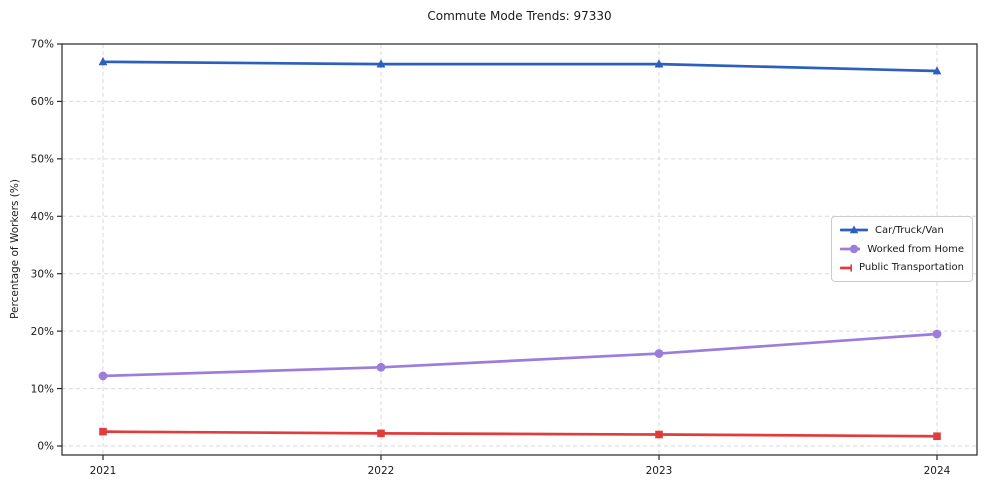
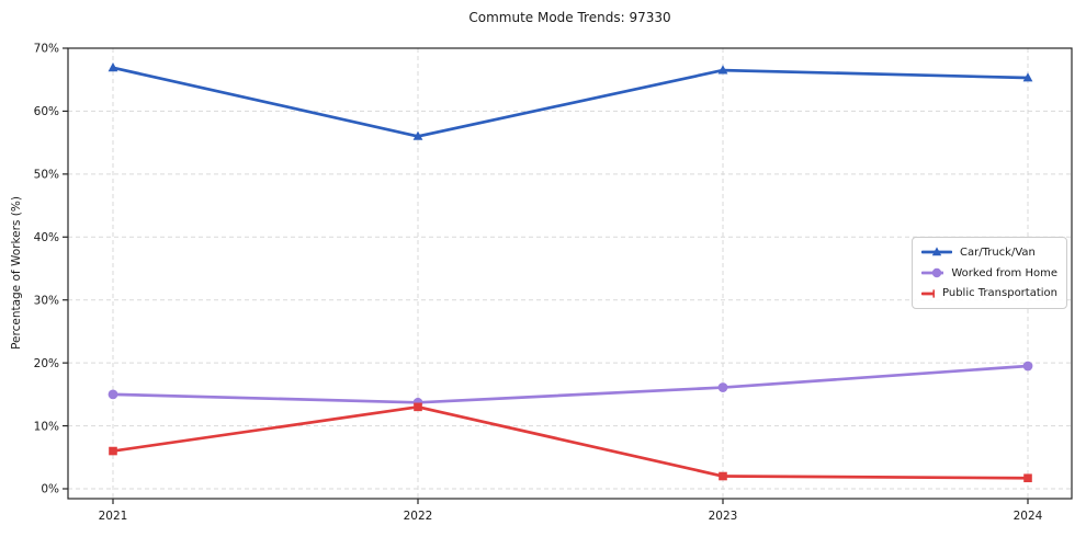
Worked from Home/2021: 12% -> 15%
Public Transportation/2021: 2% -> 6%
Car/Truck/Van/2022: 66% -> 56%
Public Transportation/2022: 2% -> 13%
